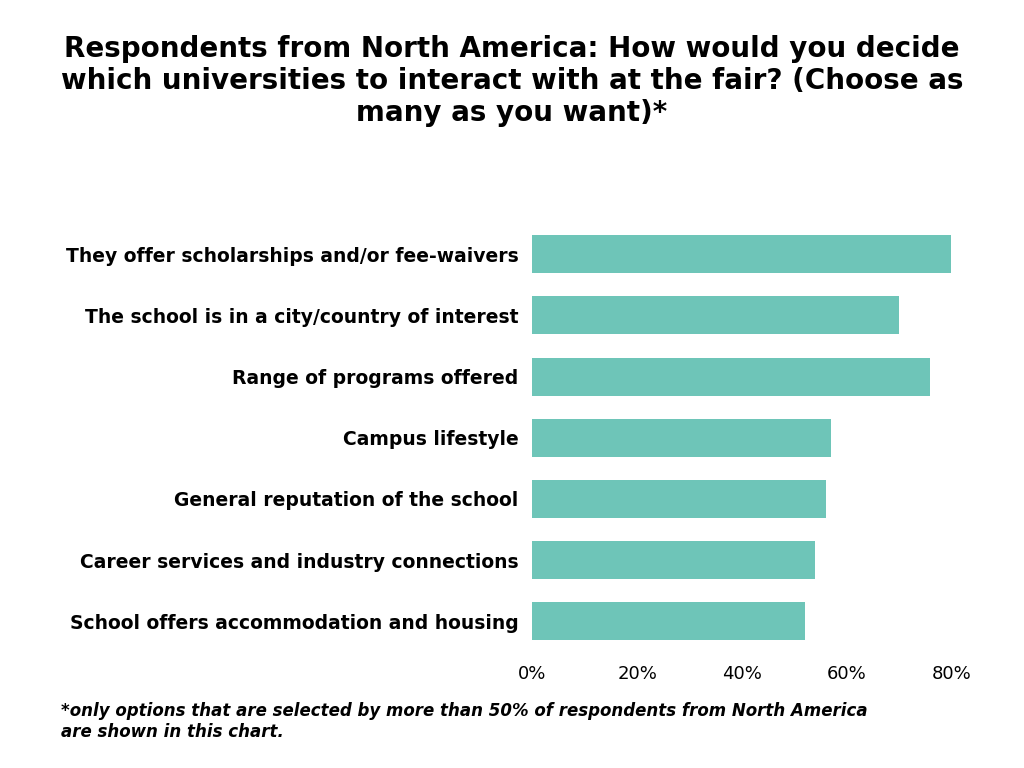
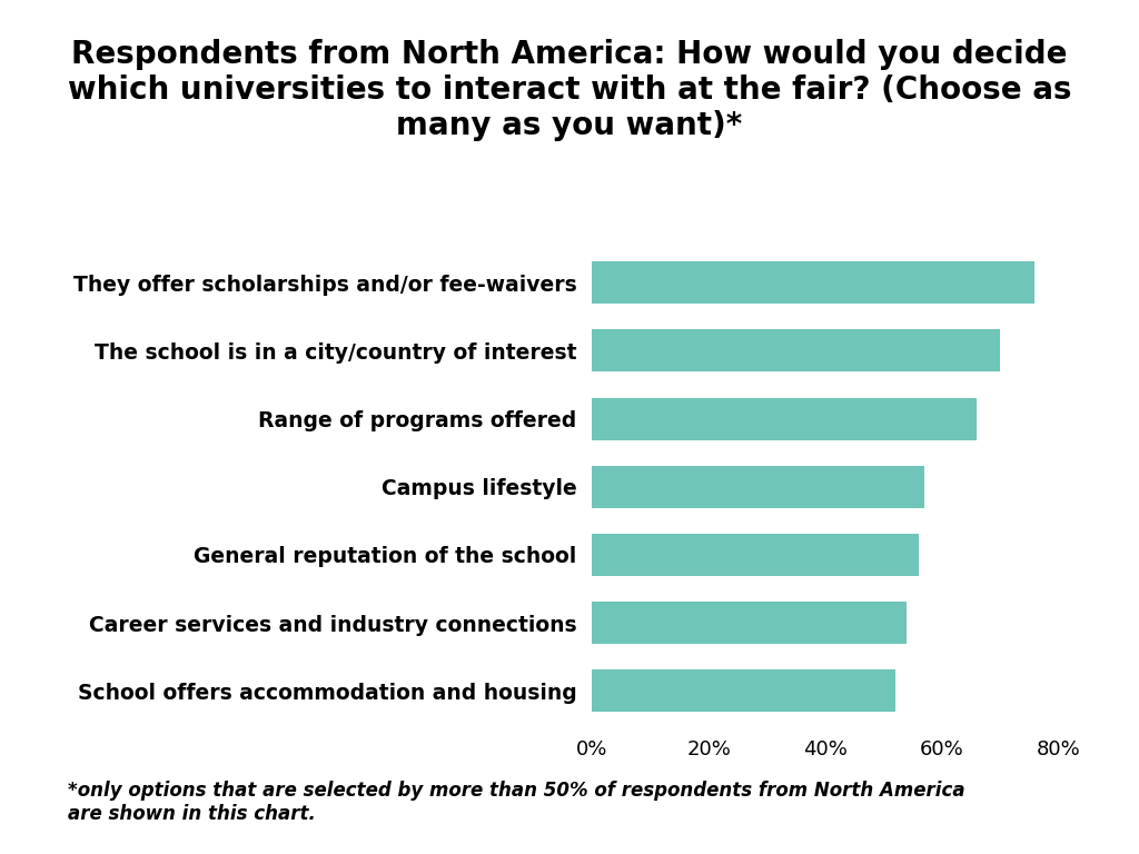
They offer scholarships and/or fee-waivers: 80% -> 76%
Range of programs offered: 76% -> 66%
